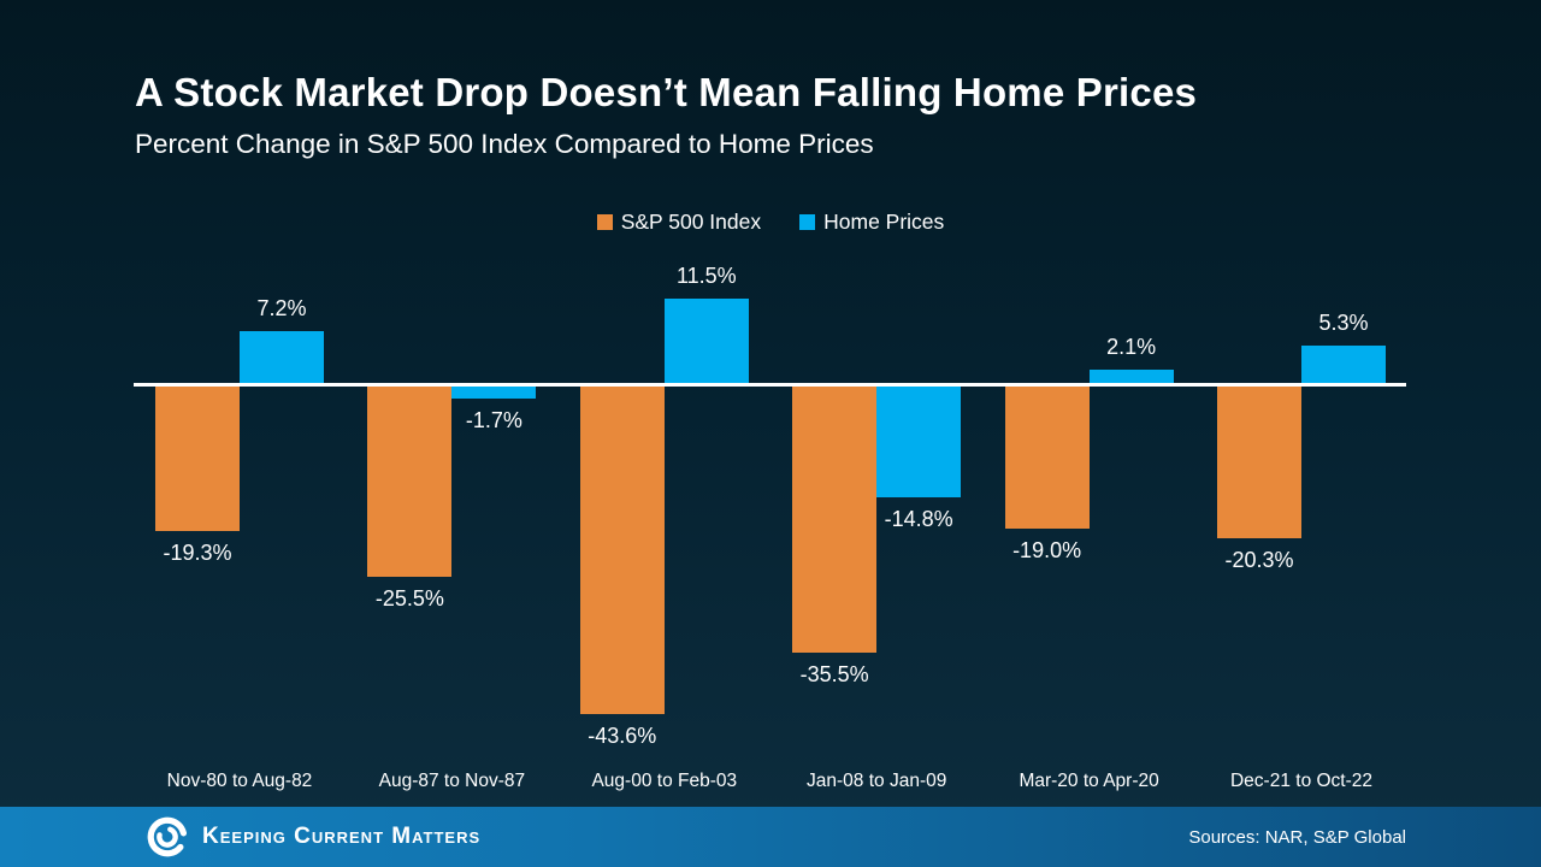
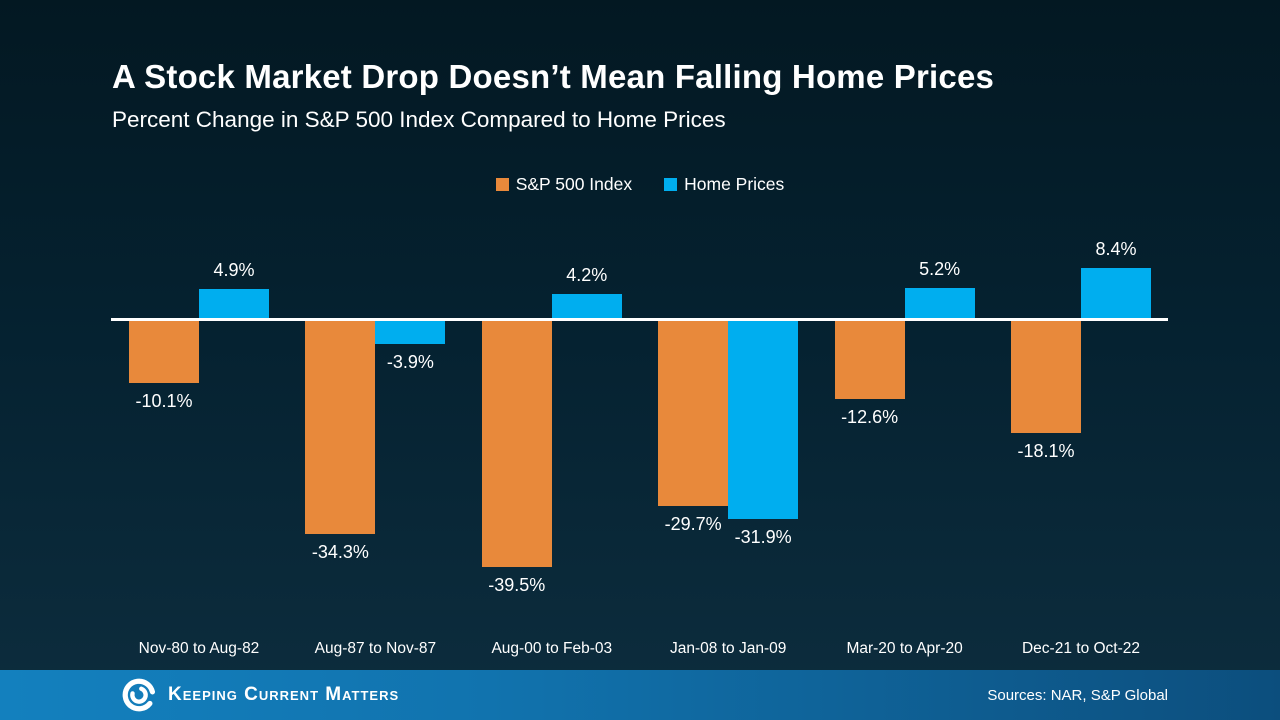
S&P 500 Index/Nov-80 to Aug-82: -19.3% -> -10.1%
Home Prices/Nov-80 to Aug-82: 7.2% -> 4.9%
S&P 500 Index/Aug-87 to Nov-87: -25.5% -> -34.3%
Home Prices/Aug-87 to Nov-87: -1.7% -> -3.9%
S&P 500 Index/Aug-00 to Feb-03: -43.6% -> -39.5%
Home Prices/Aug-00 to Feb-03: 11.5% -> 4.2%
S&P 500 Index/Jan-08 to Jan-09: -35.5% -> -29.7%
Home Prices/Jan-08 to Jan-09: -14.8% -> -31.9%
S&P 500 Index/Mar-20 to Apr-20: -19.0% -> -12.6%
Home Prices/Mar-20 to Apr-20: 2.1% -> 5.2%
S&P 500 Index/Dec-21 to Oct-22: -20.3% -> -18.1%
Home Prices/Dec-21 to Oct-22: 5.3% -> 8.4%
